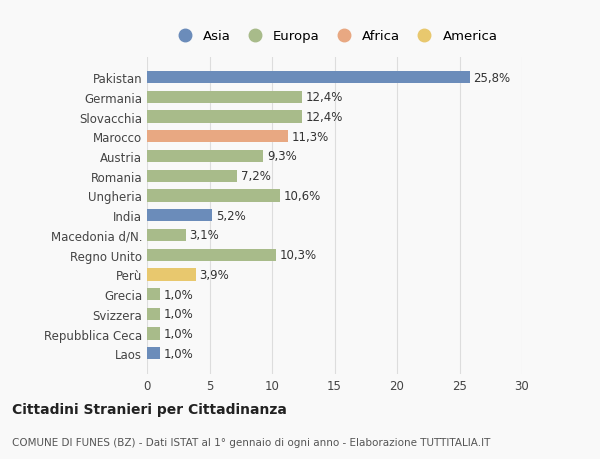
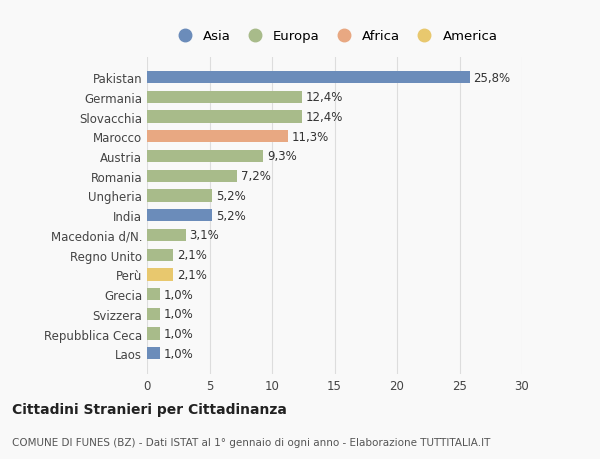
Ungheria: 10,6% -> 5,2%
Regno Unito: 10,3% -> 2,1%
Perù: 3,9% -> 2,1%
